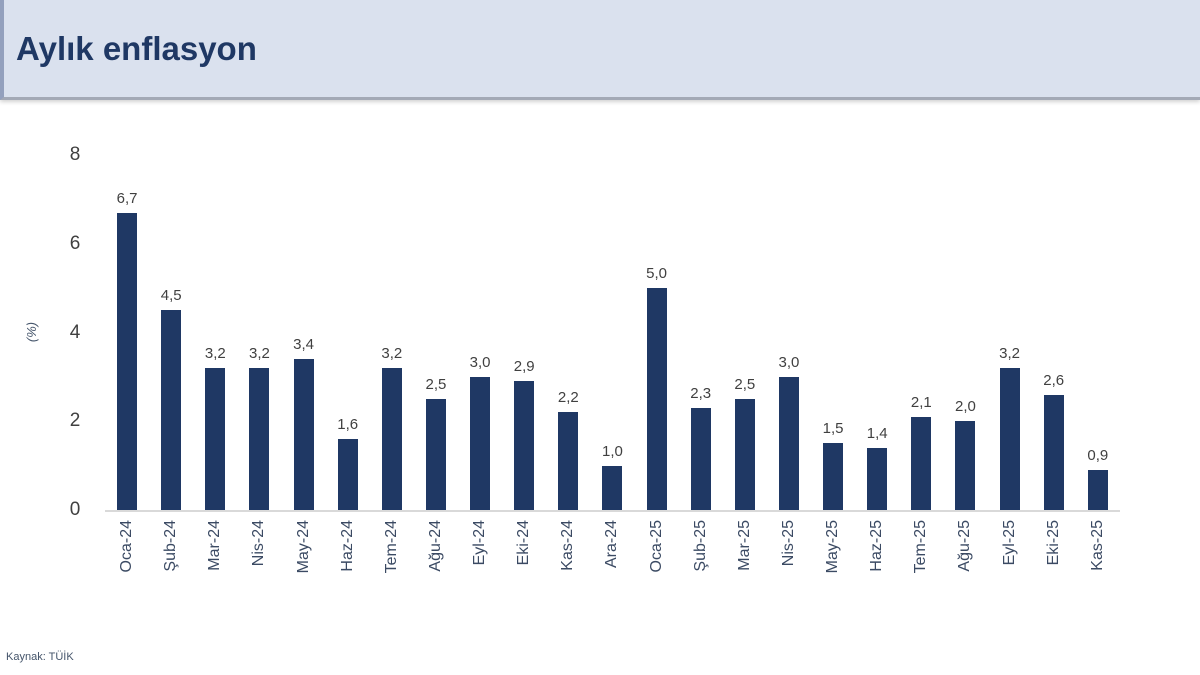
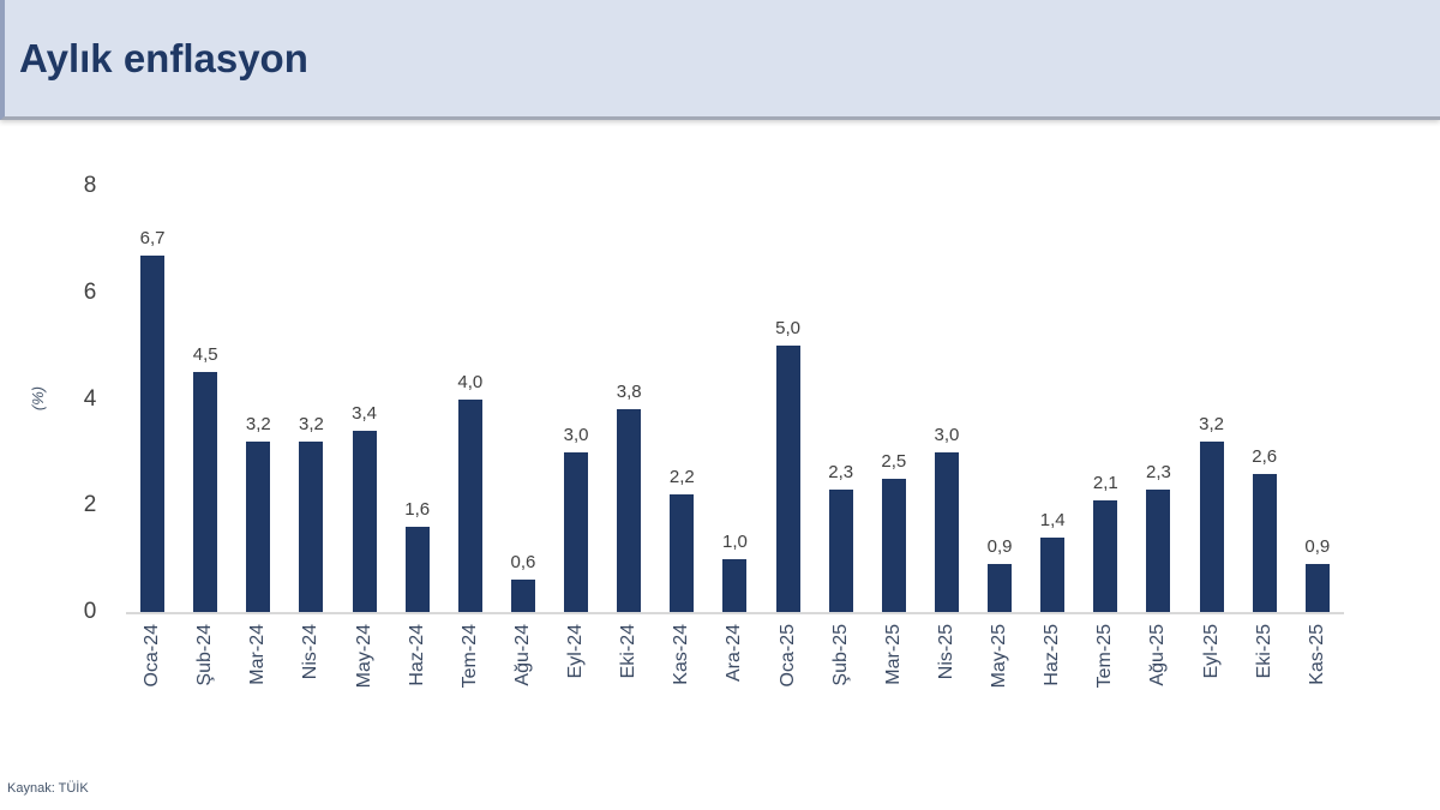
Tem-24: 3,2 -> 4,0
Ağu-24: 2,5 -> 0,6
Eki-24: 2,9 -> 3,8
May-25: 1,5 -> 0,9
Ağu-25: 2,0 -> 2,3
